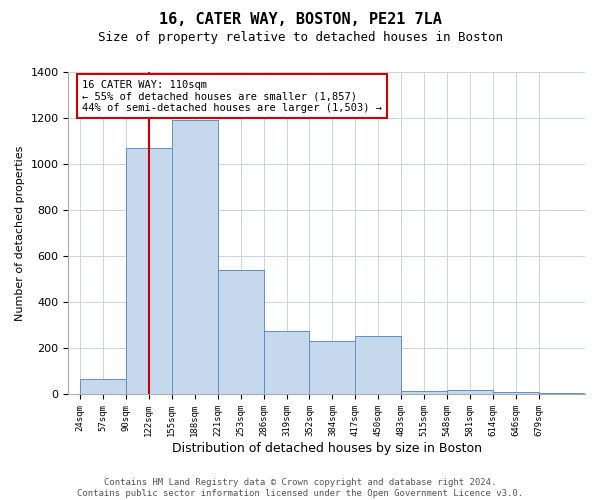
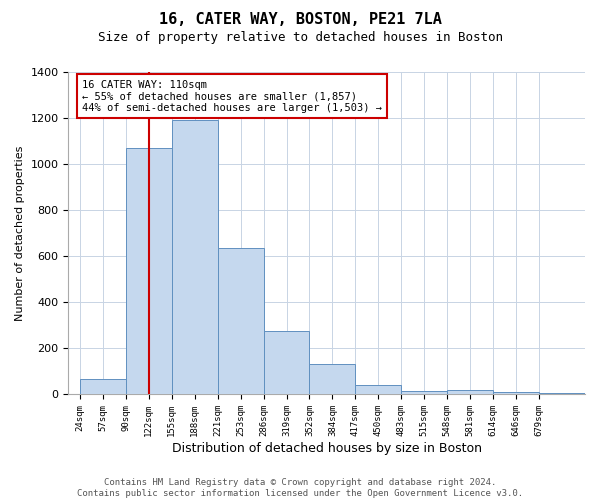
253sqm: 540 -> 635
384sqm: 230 -> 130
450sqm: 255 -> 40
